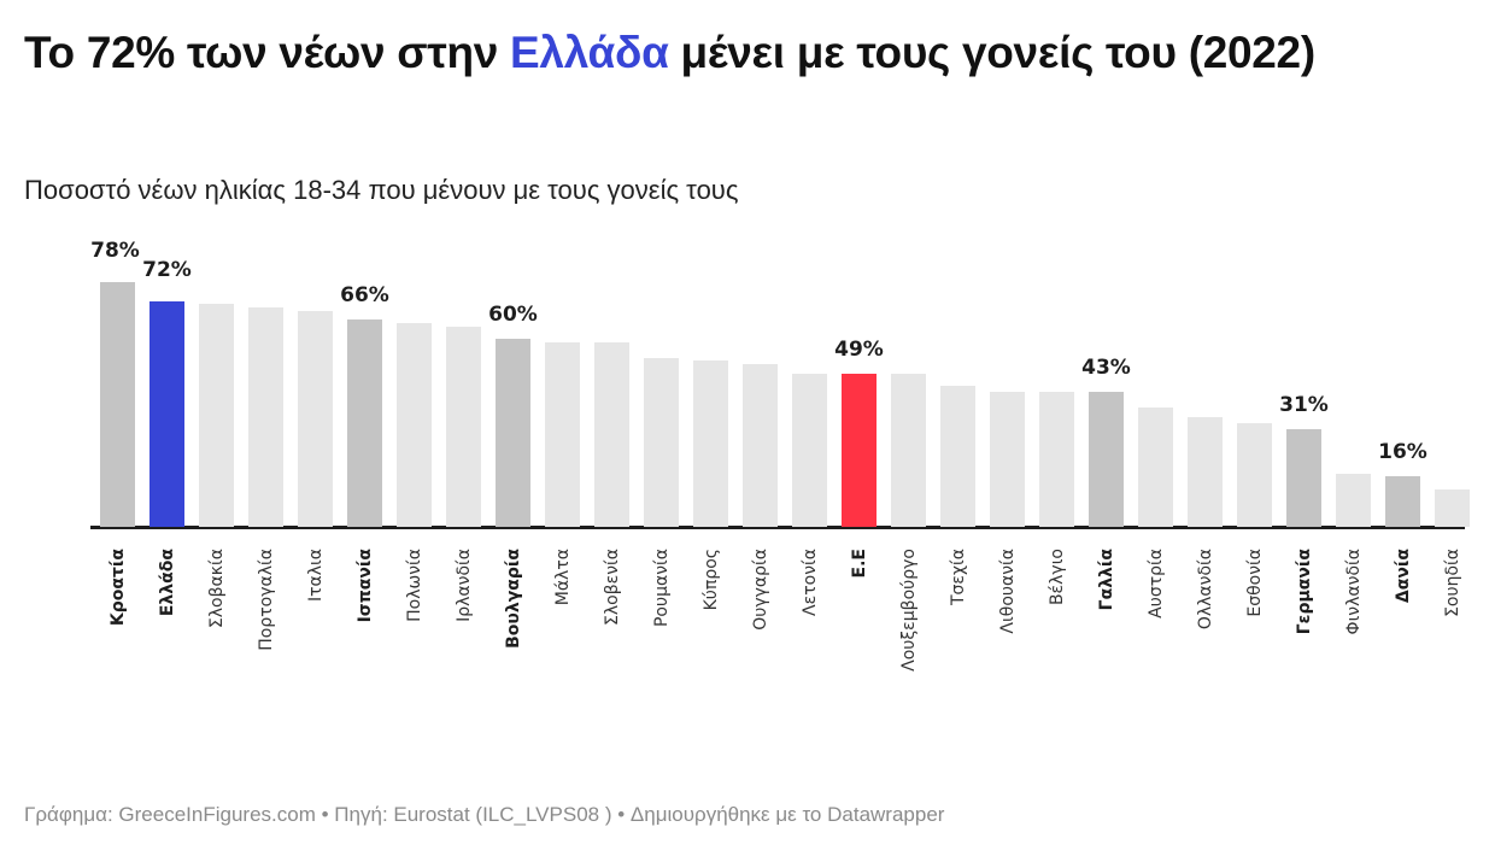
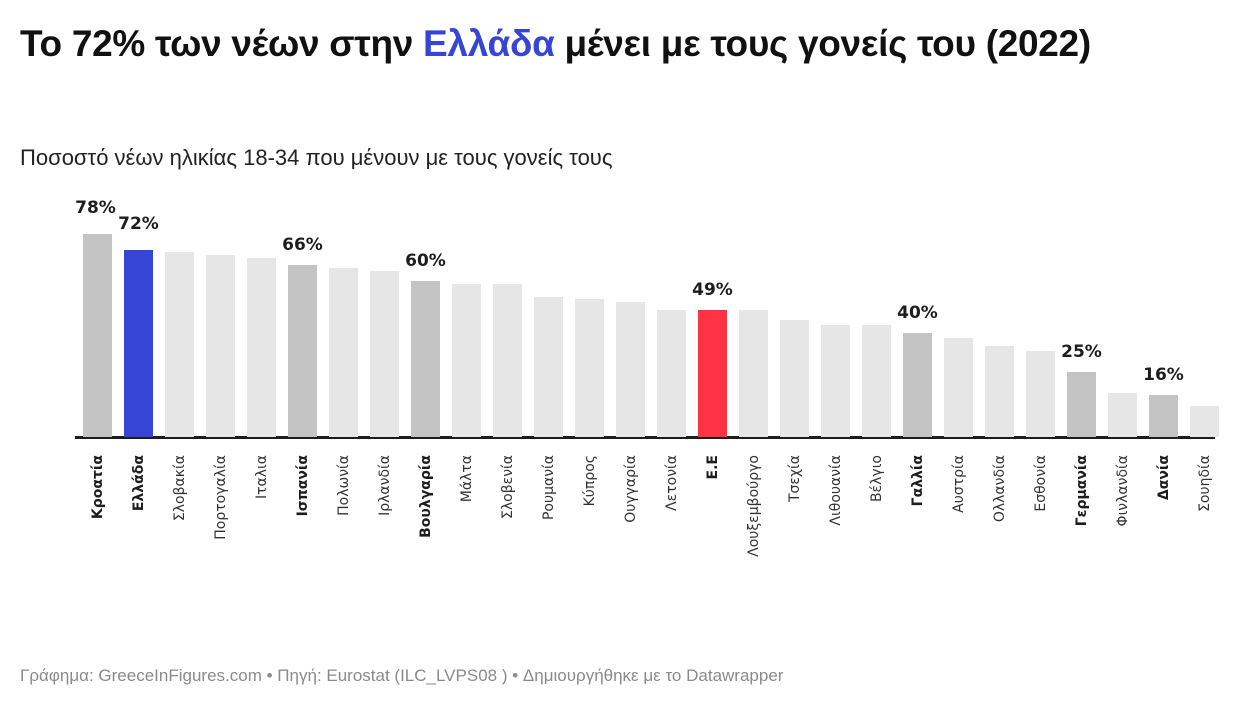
Γαλλία: 43% -> 40%
Γερμανία: 31% -> 25%
